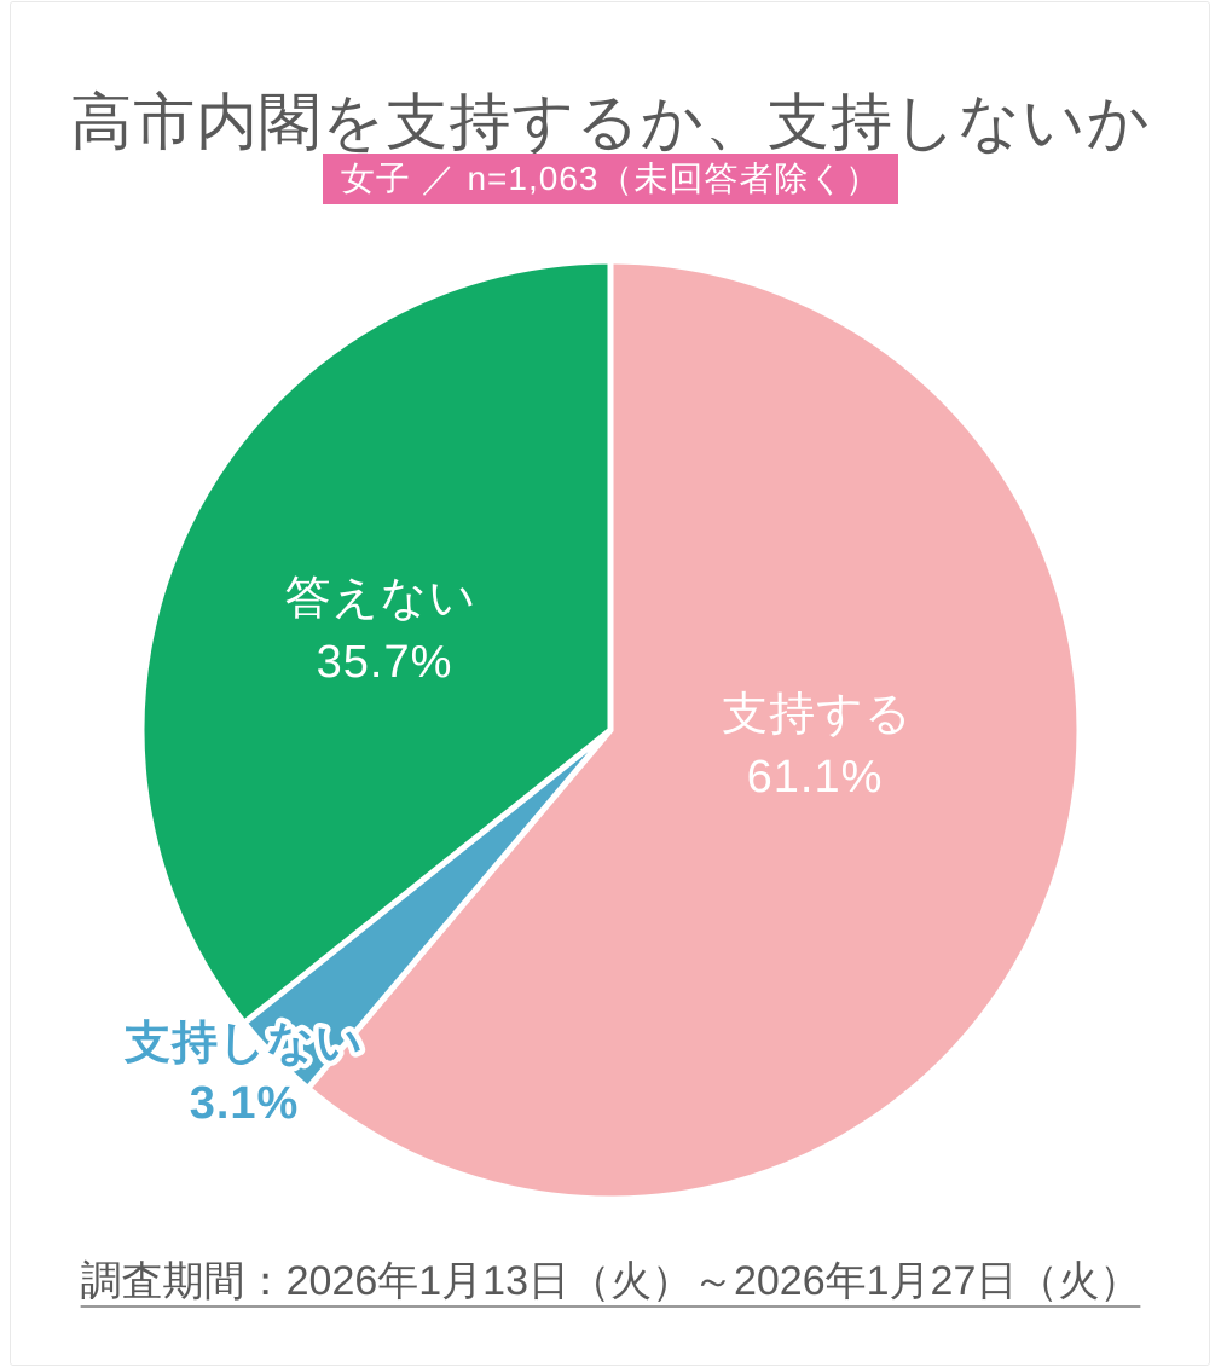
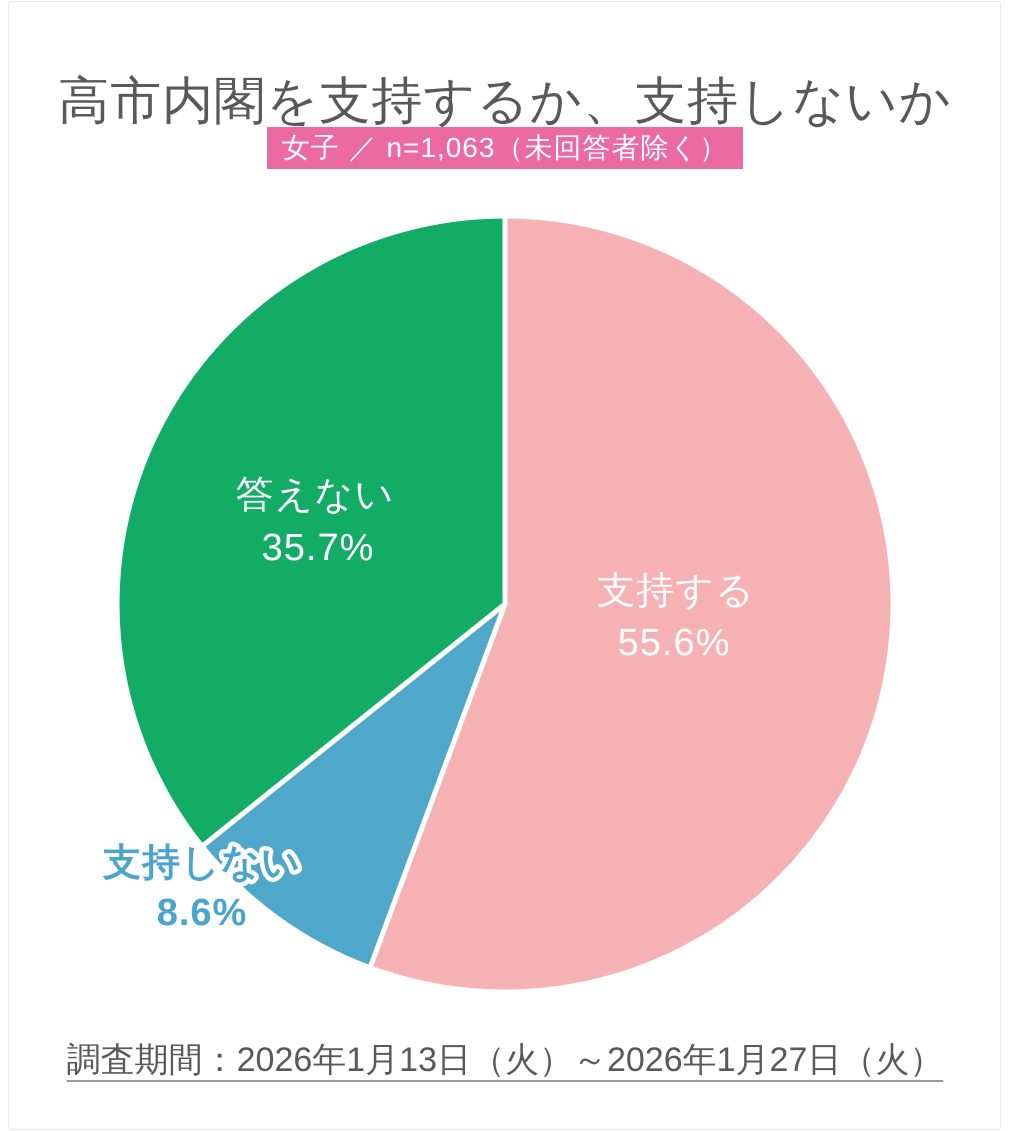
支持する: 61.1% -> 55.6%
支持しない: 3.1% -> 8.6%
